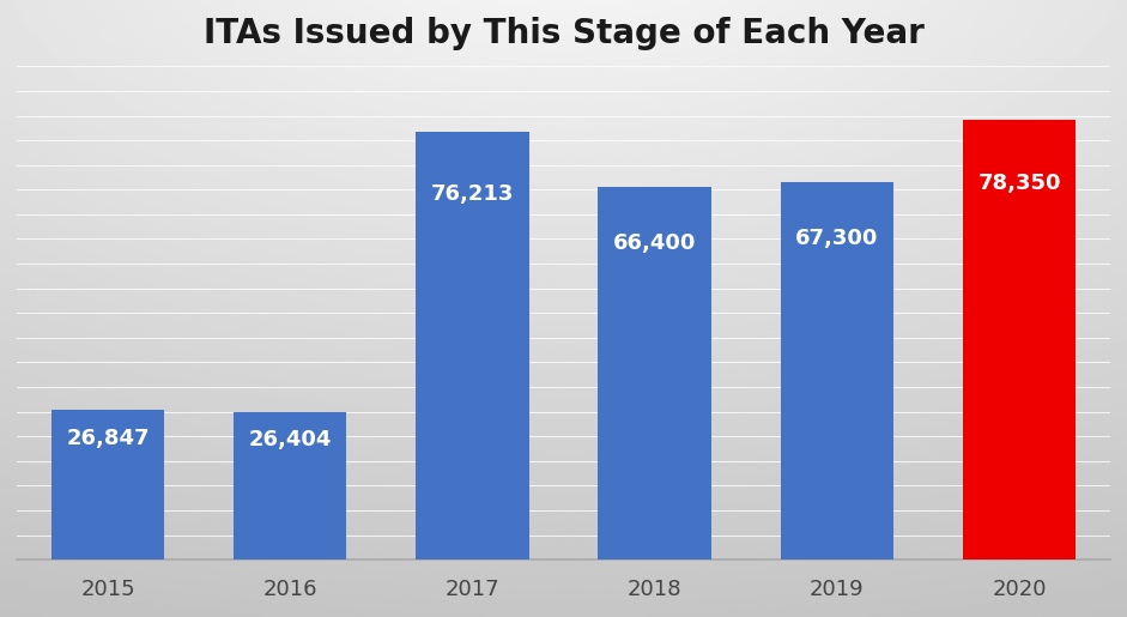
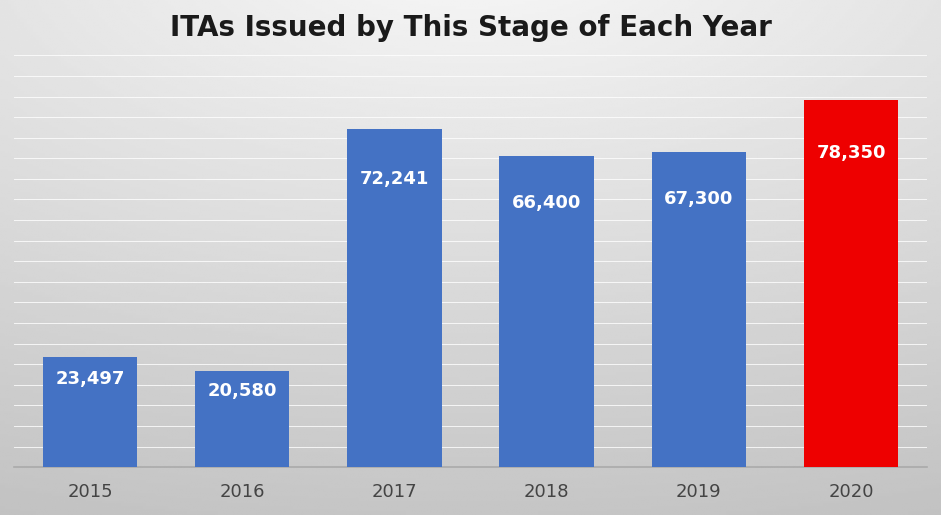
2015: 26,847 -> 23,497
2016: 26,404 -> 20,580
2017: 76,213 -> 72,241
